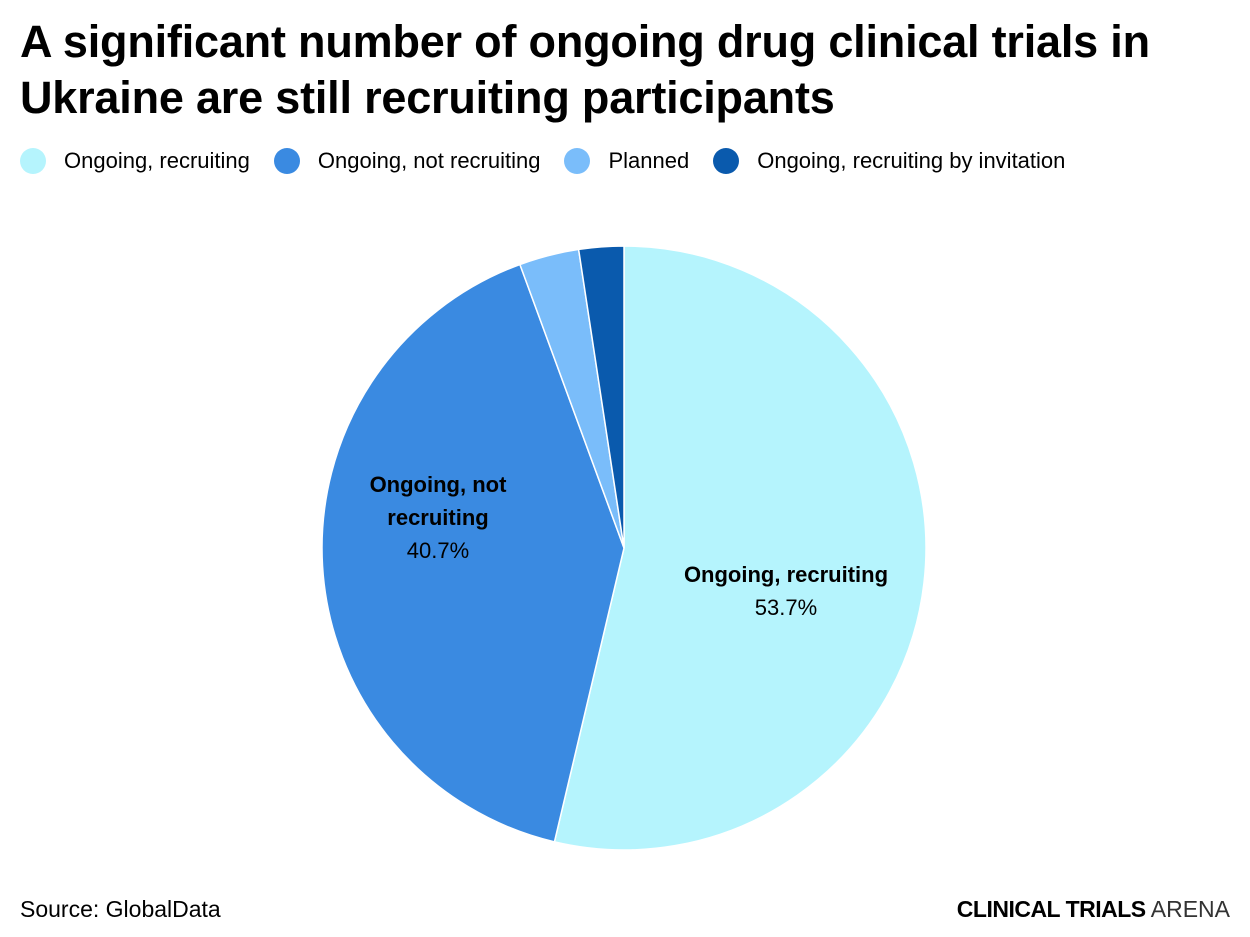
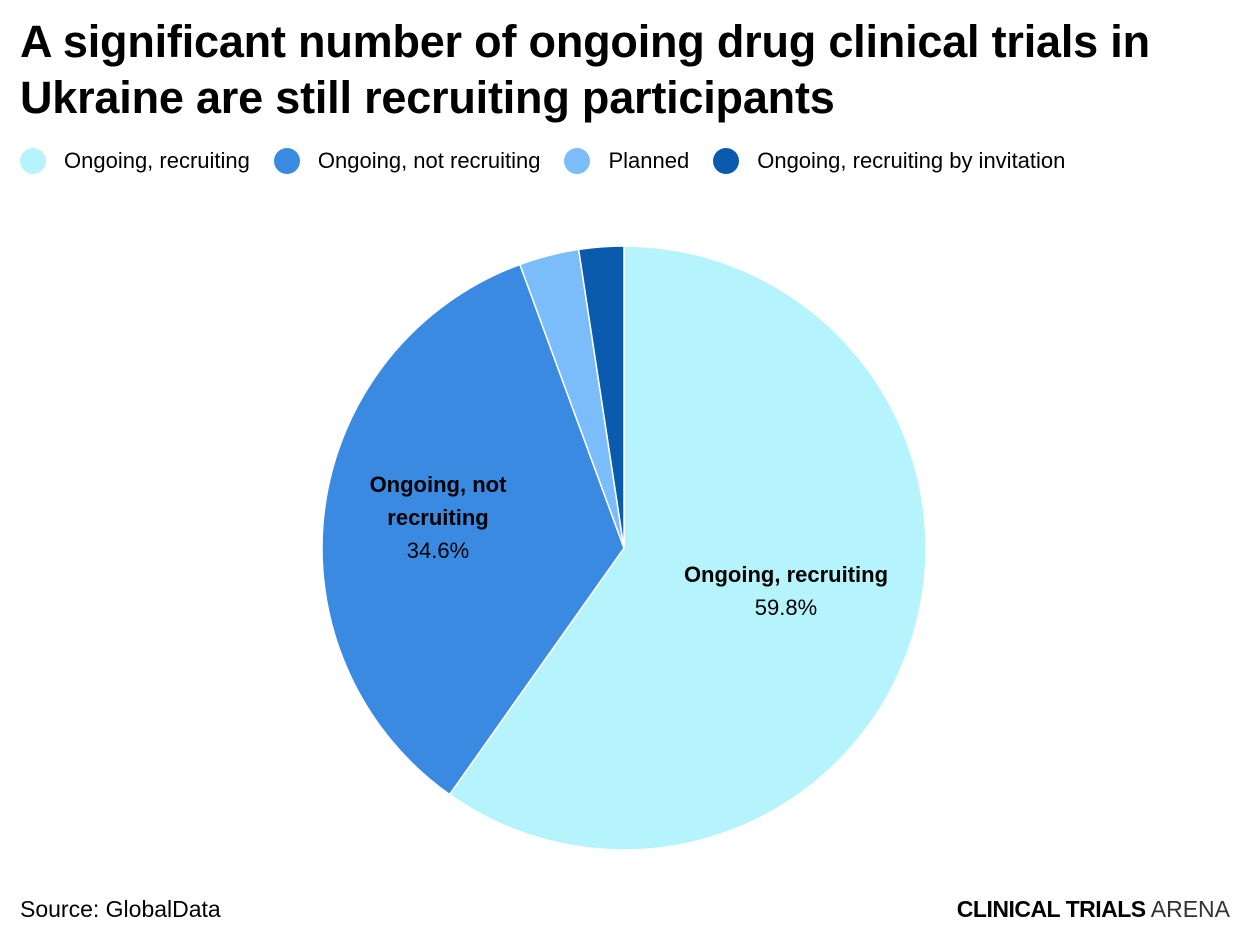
Ongoing, recruiting: 53.7% -> 59.8%
Ongoing, not recruiting: 40.7% -> 34.6%
